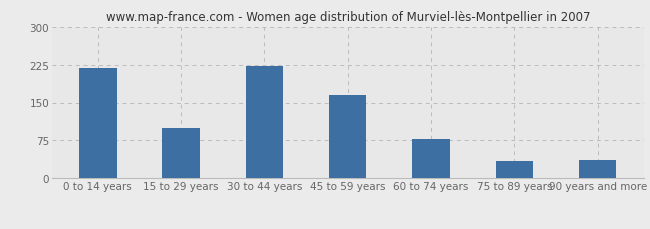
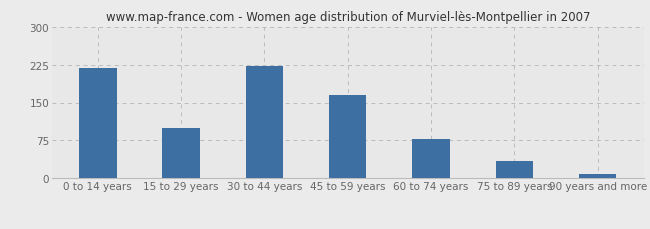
90 years and more: 36 -> 8
